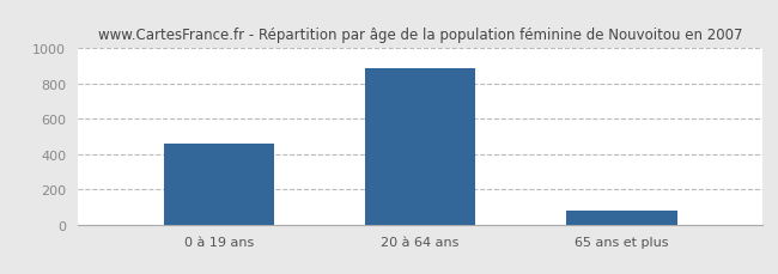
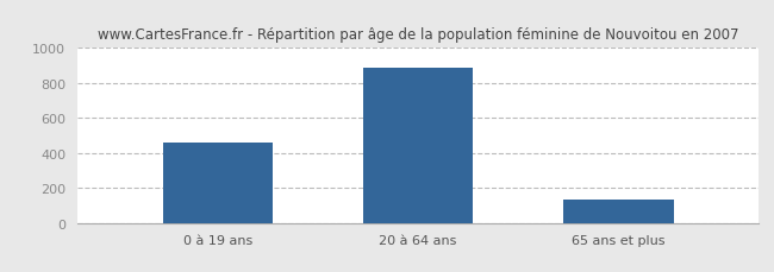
65 ans et plus: 80 -> 140
